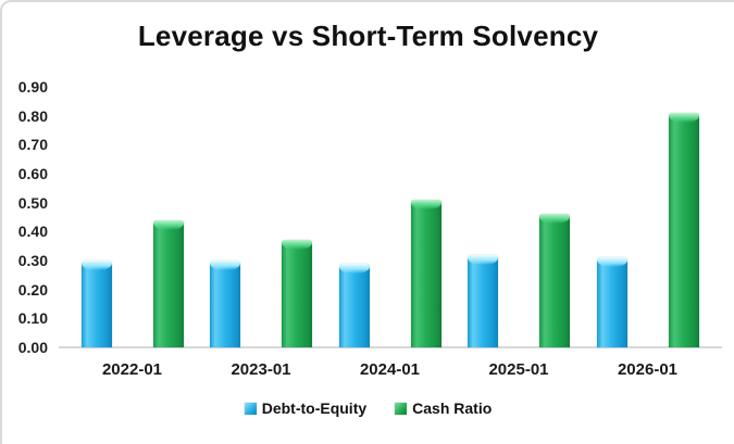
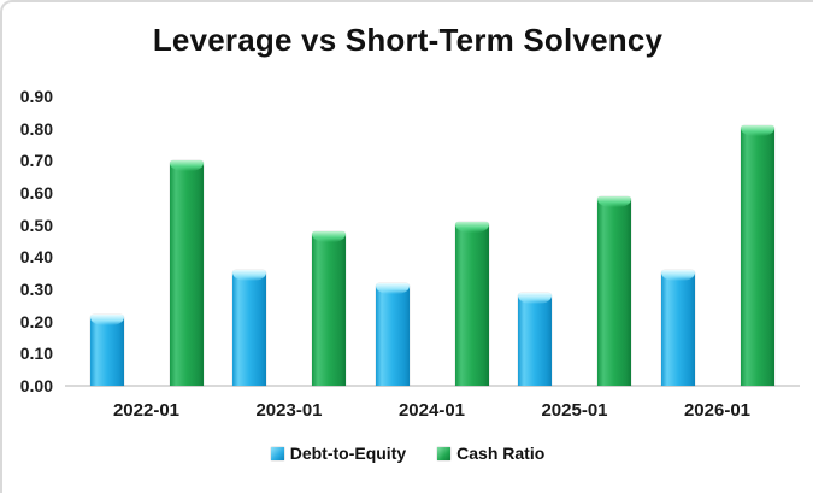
Debt-to-Equity/2022-01: 0.30 -> 0.22
Cash Ratio/2022-01: 0.44 -> 0.70
Debt-to-Equity/2023-01: 0.30 -> 0.36
Cash Ratio/2023-01: 0.37 -> 0.48
Debt-to-Equity/2024-01: 0.29 -> 0.32
Debt-to-Equity/2025-01: 0.32 -> 0.29
Cash Ratio/2025-01: 0.46 -> 0.59
Debt-to-Equity/2026-01: 0.31 -> 0.36
